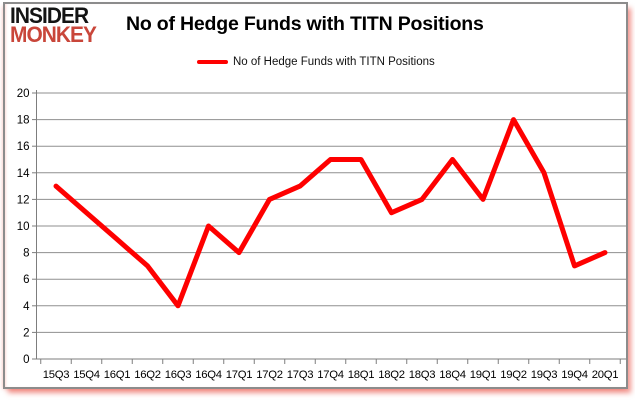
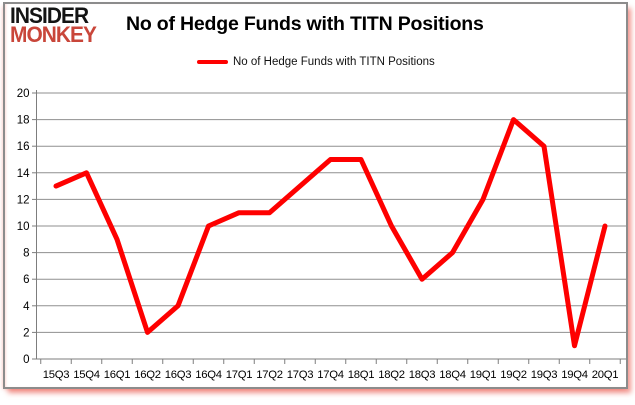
15Q4: 11 -> 14
16Q2: 7 -> 2
17Q1: 8 -> 11
17Q2: 12 -> 11
18Q2: 11 -> 10
18Q3: 12 -> 6
18Q4: 15 -> 8
19Q3: 14 -> 16
19Q4: 7 -> 1
20Q1: 8 -> 10
